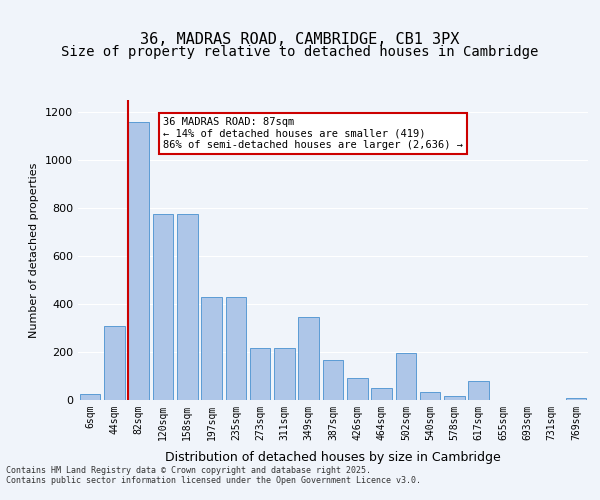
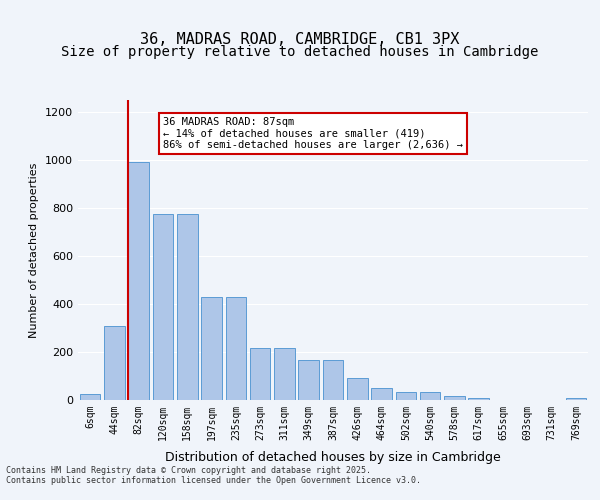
82sqm: 1160 -> 990
349sqm: 345 -> 168
502sqm: 195 -> 32
617sqm: 80 -> 10
